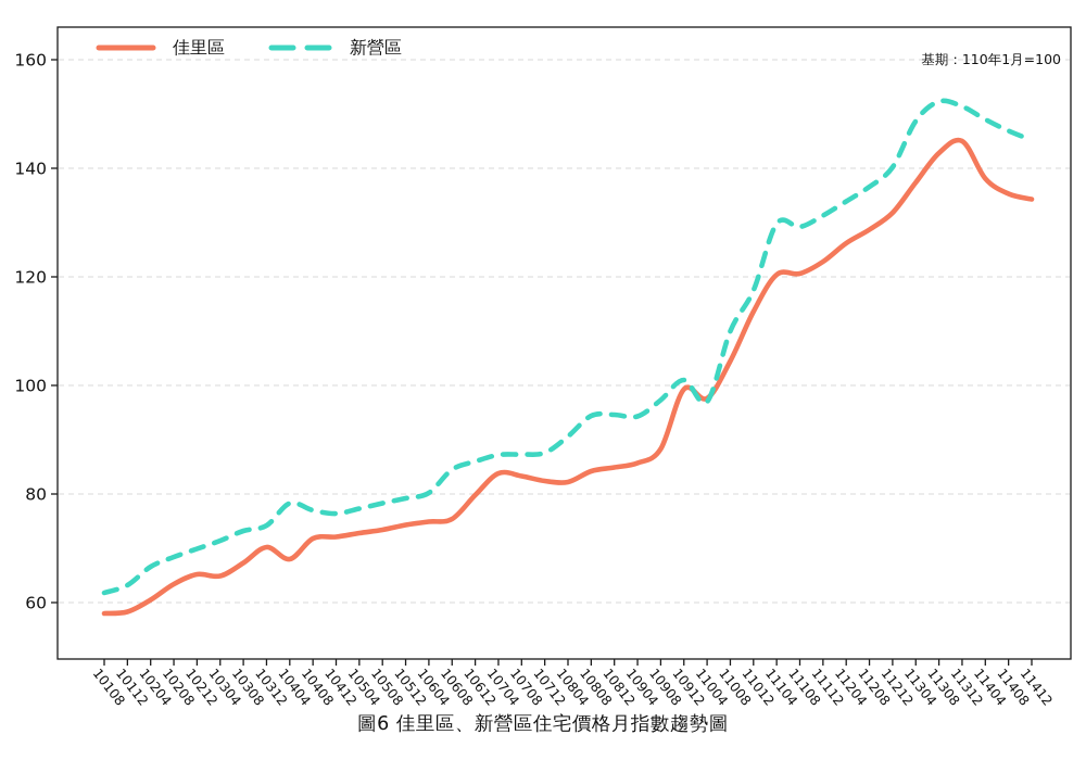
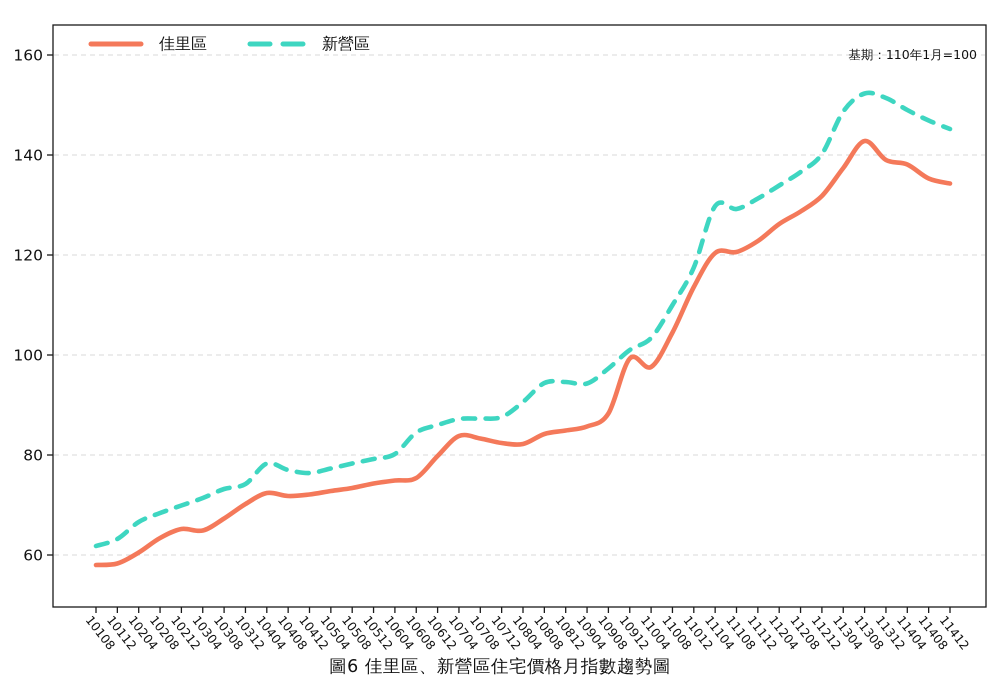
佳里區/10404: 68 -> 72
新營區/11004: 97 -> 103
佳里區/11312: 145 -> 139
